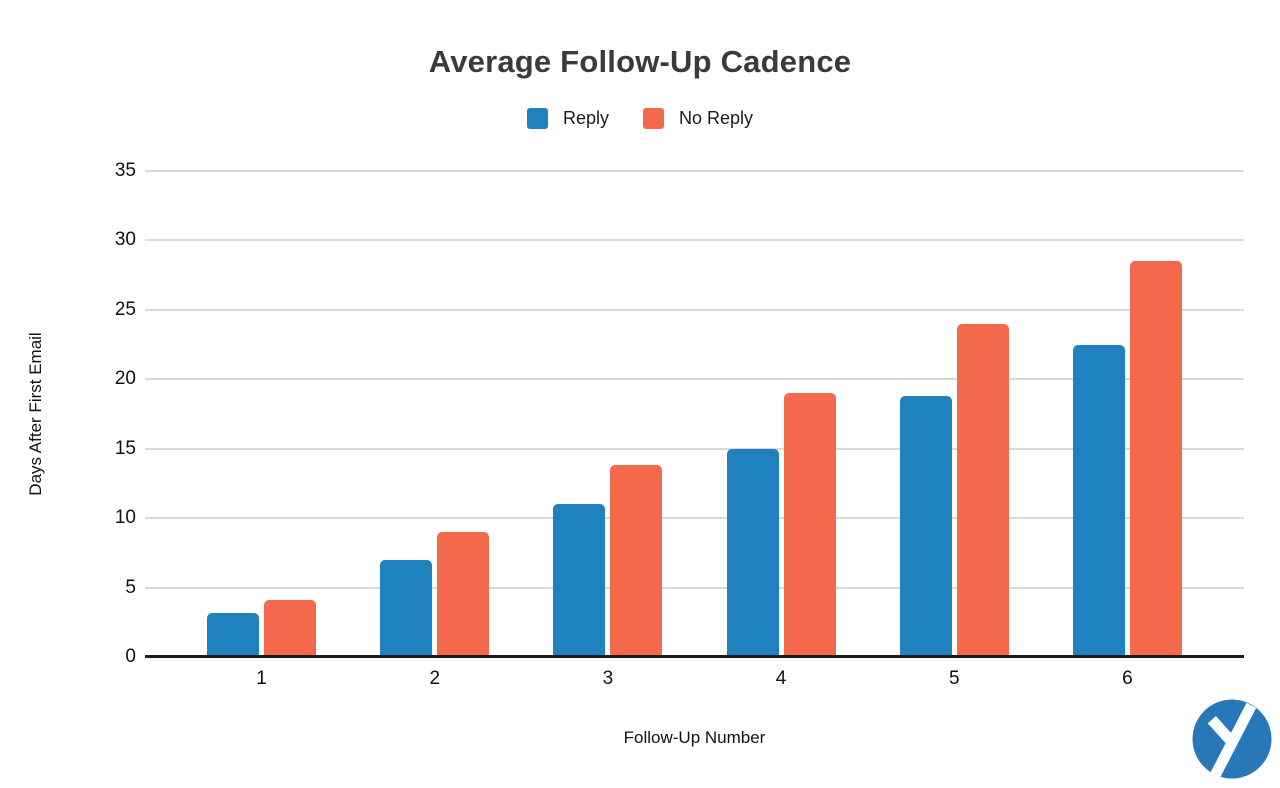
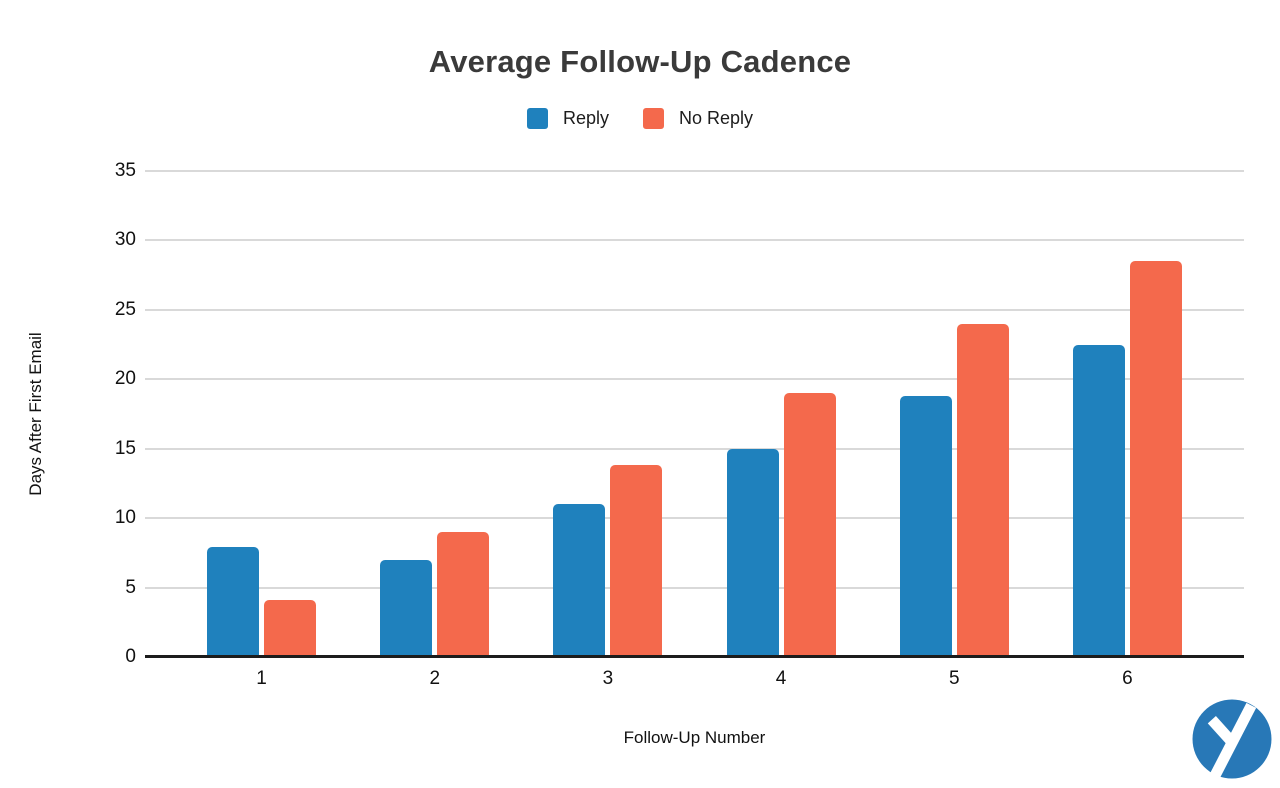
Reply/1: 3.2 -> 7.9
